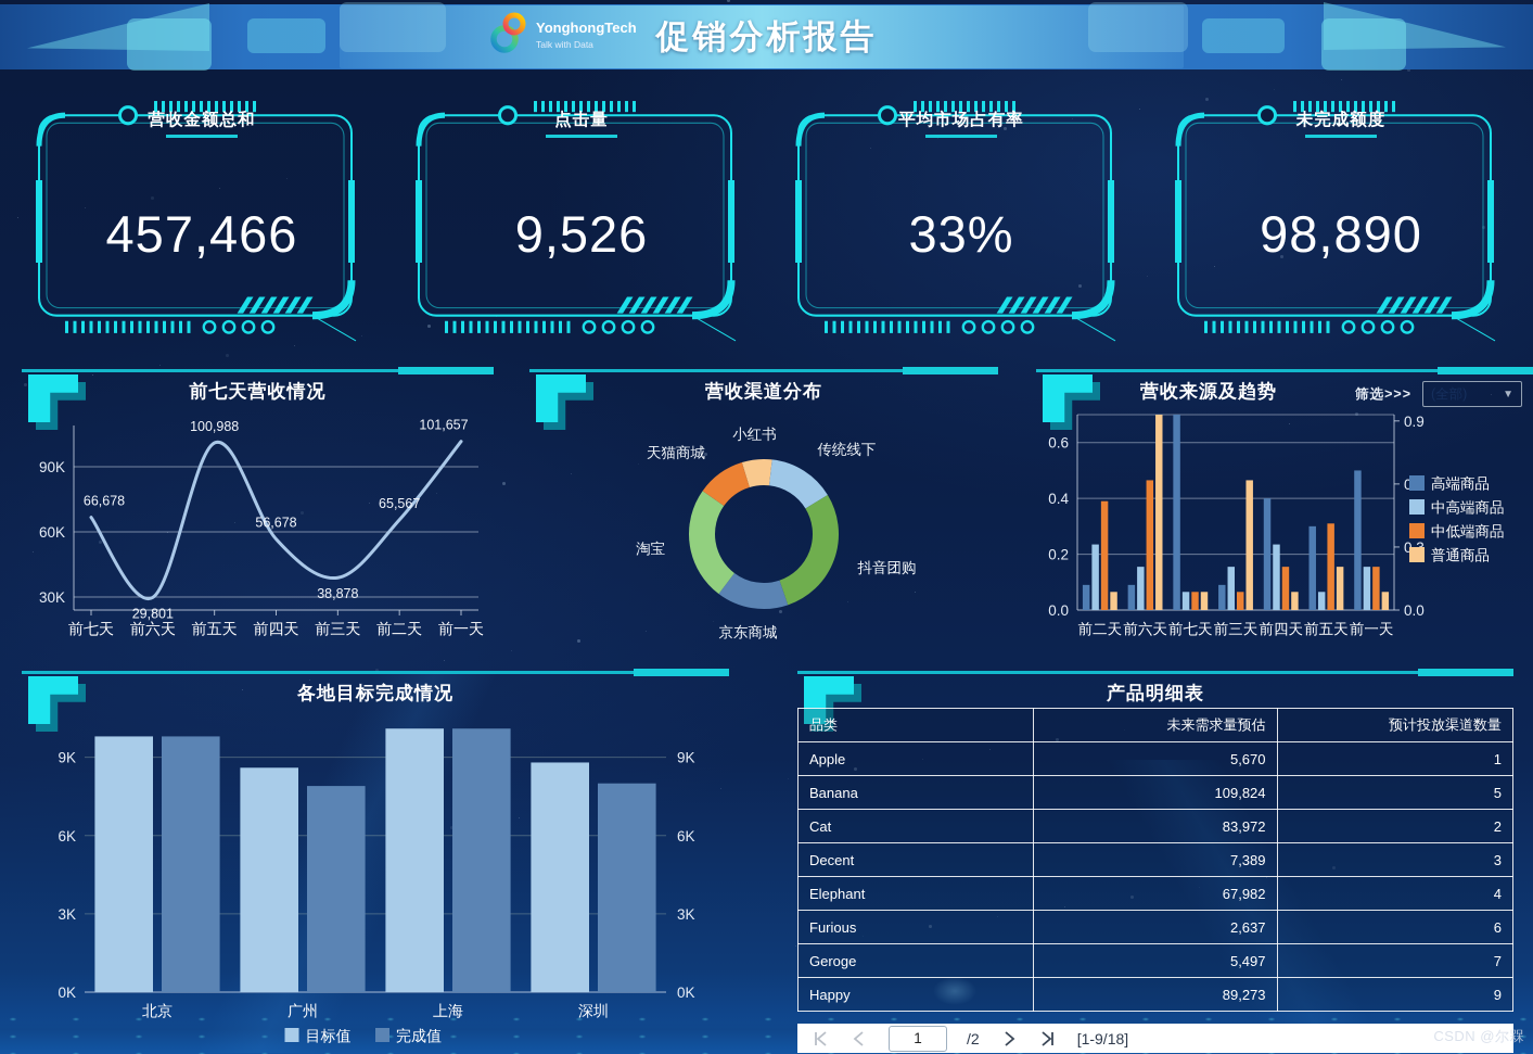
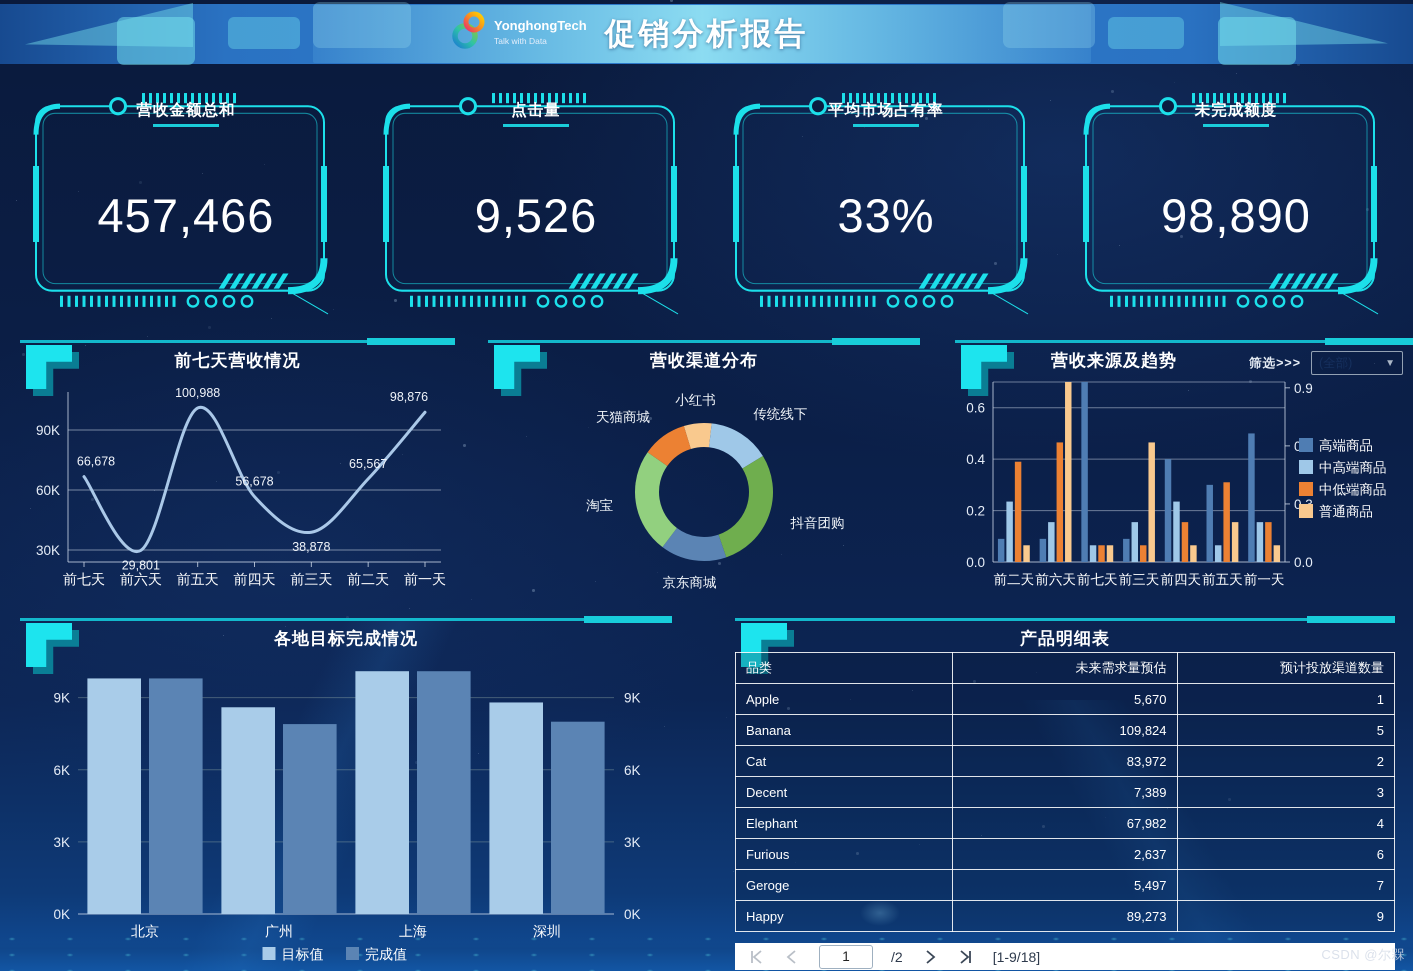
前七天营收情况/前一天: 101,657 -> 98,876
